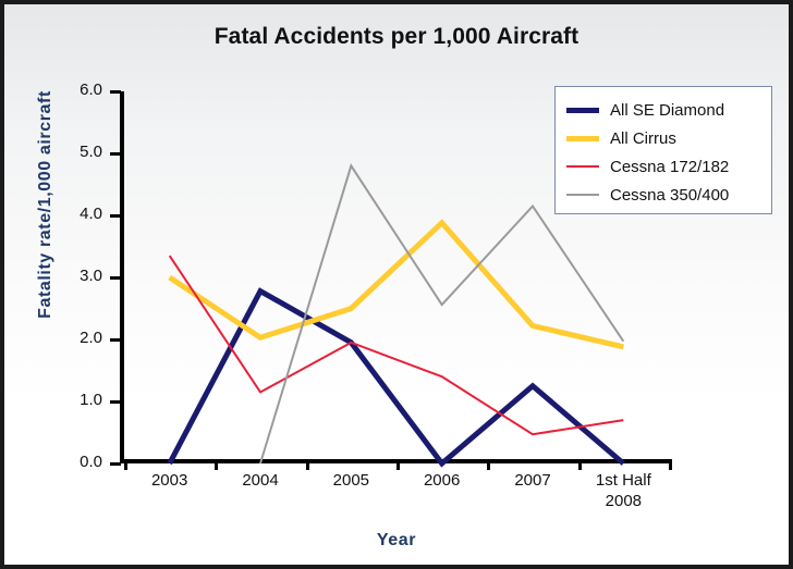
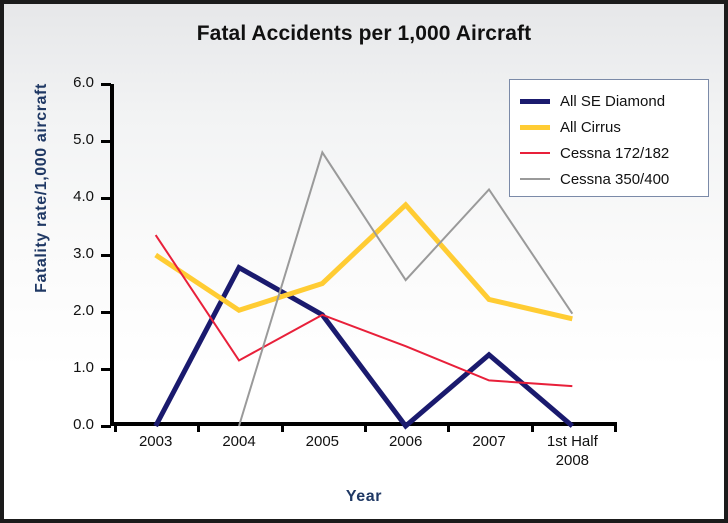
Cessna 172/182/2007: 0.5 -> 0.8
